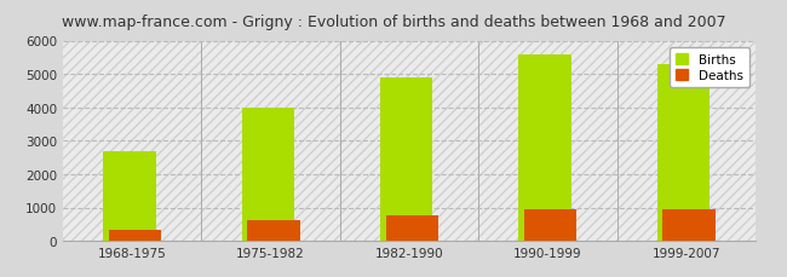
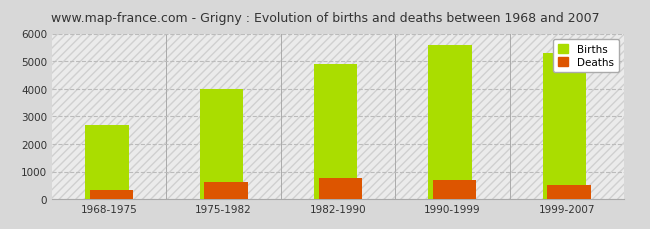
Deaths/1990-1999: 930 -> 700
Deaths/1999-2007: 960 -> 500
